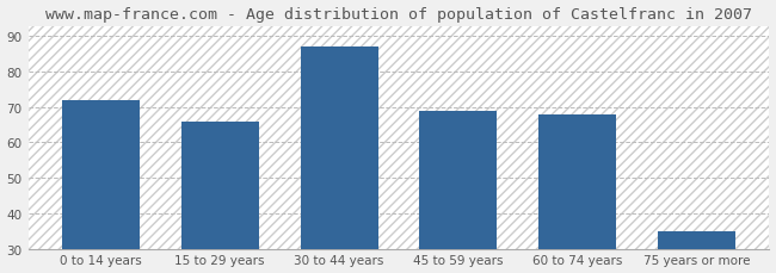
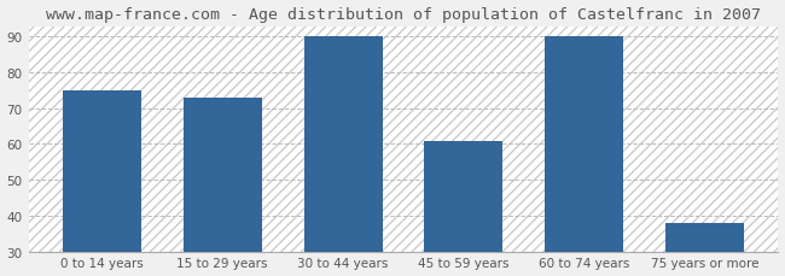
0 to 14 years: 72 -> 75
15 to 29 years: 66 -> 73
30 to 44 years: 87 -> 90
45 to 59 years: 69 -> 61
60 to 74 years: 68 -> 90
75 years or more: 35 -> 38
